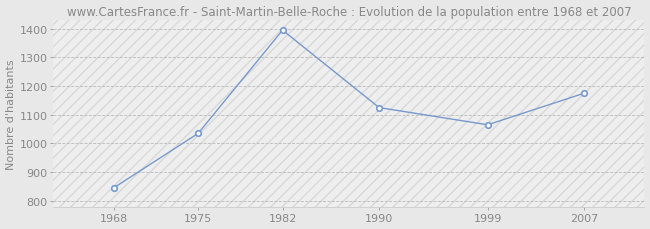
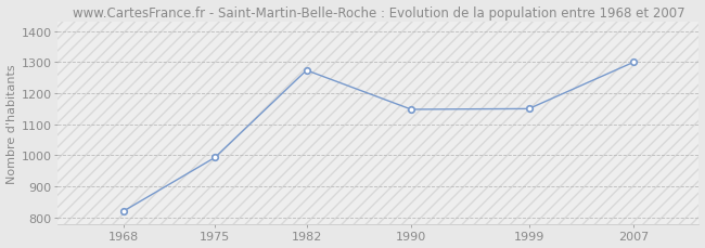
1968: 845 -> 820
1975: 1035 -> 993
1982: 1395 -> 1274
1990: 1125 -> 1148
1999: 1065 -> 1150
2007: 1175 -> 1300
